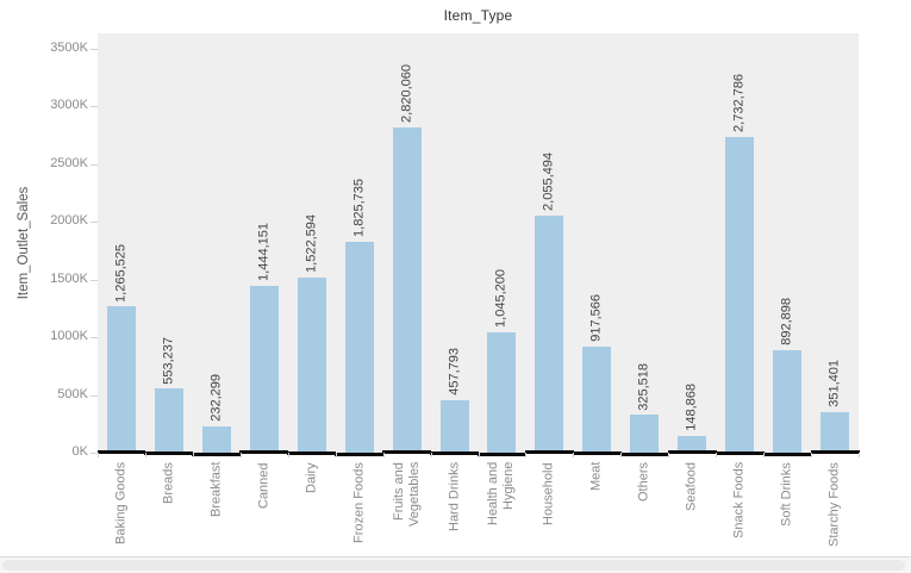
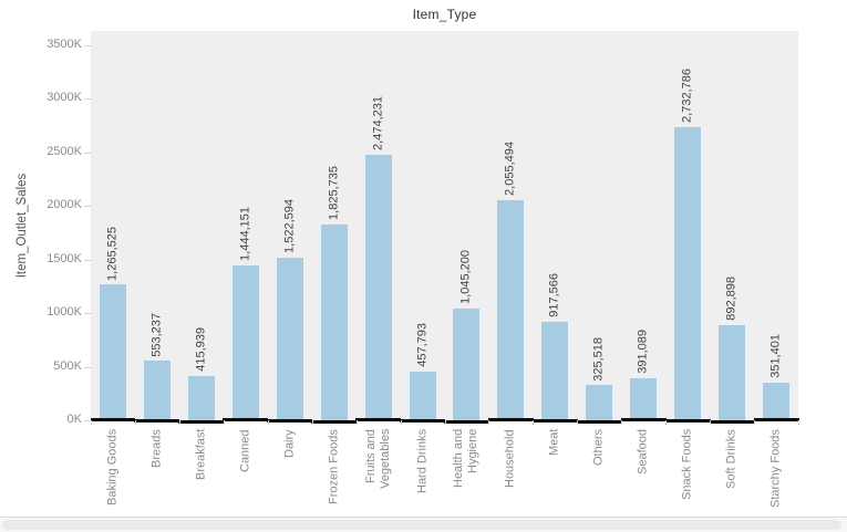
Breakfast: 232,299 -> 415,939
Fruits and Vegetables: 2,820,060 -> 2,474,231
Seafood: 148,868 -> 391,089
